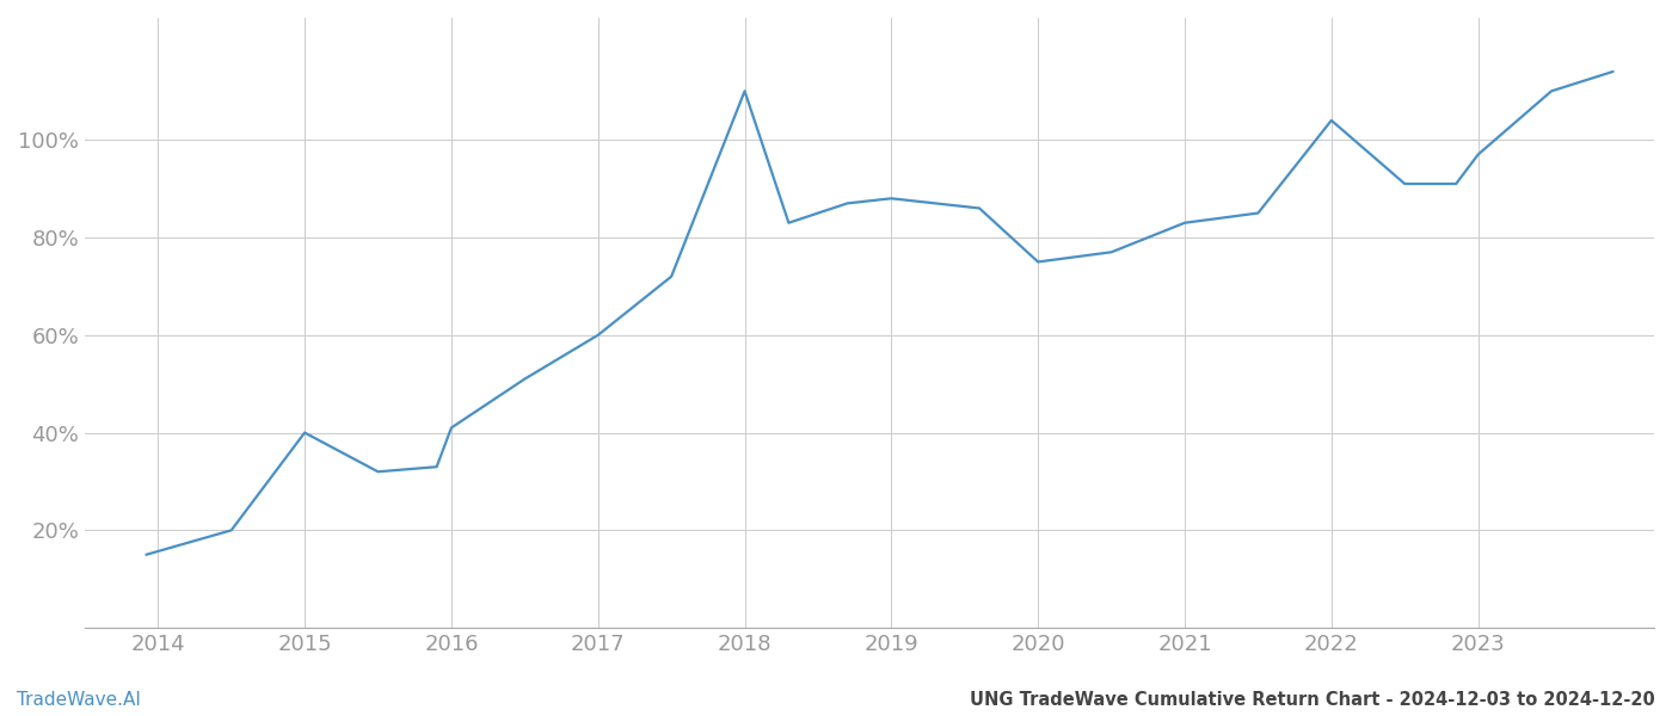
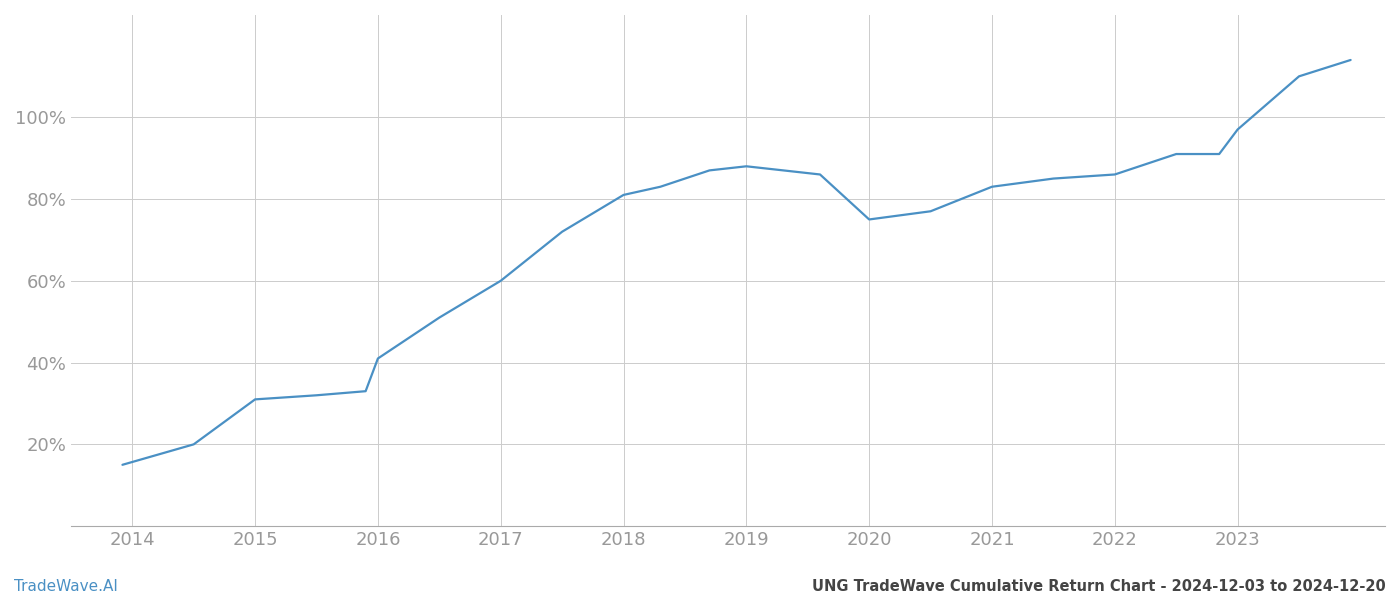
2015: 40% -> 31%
2018: 110% -> 81%
2022: 104% -> 86%
